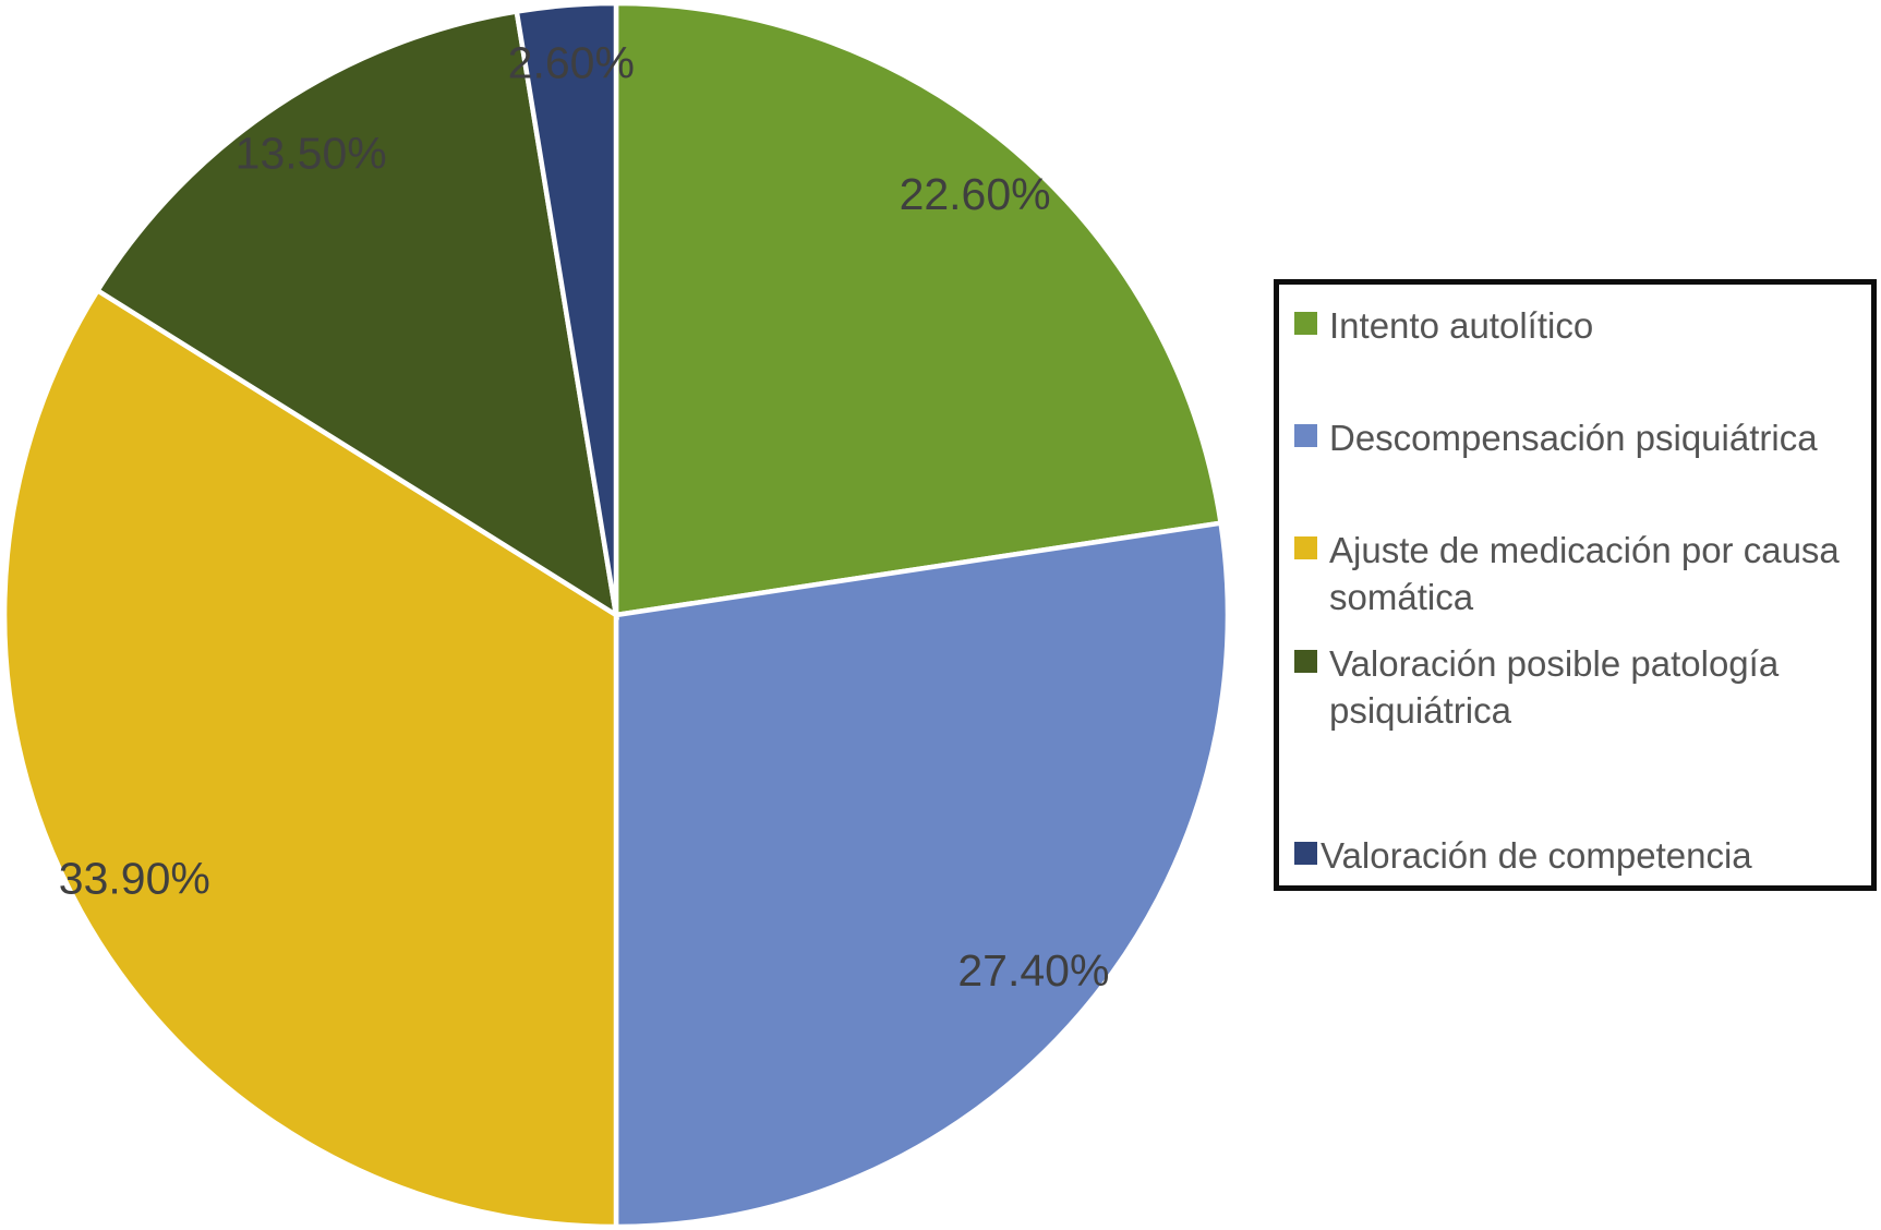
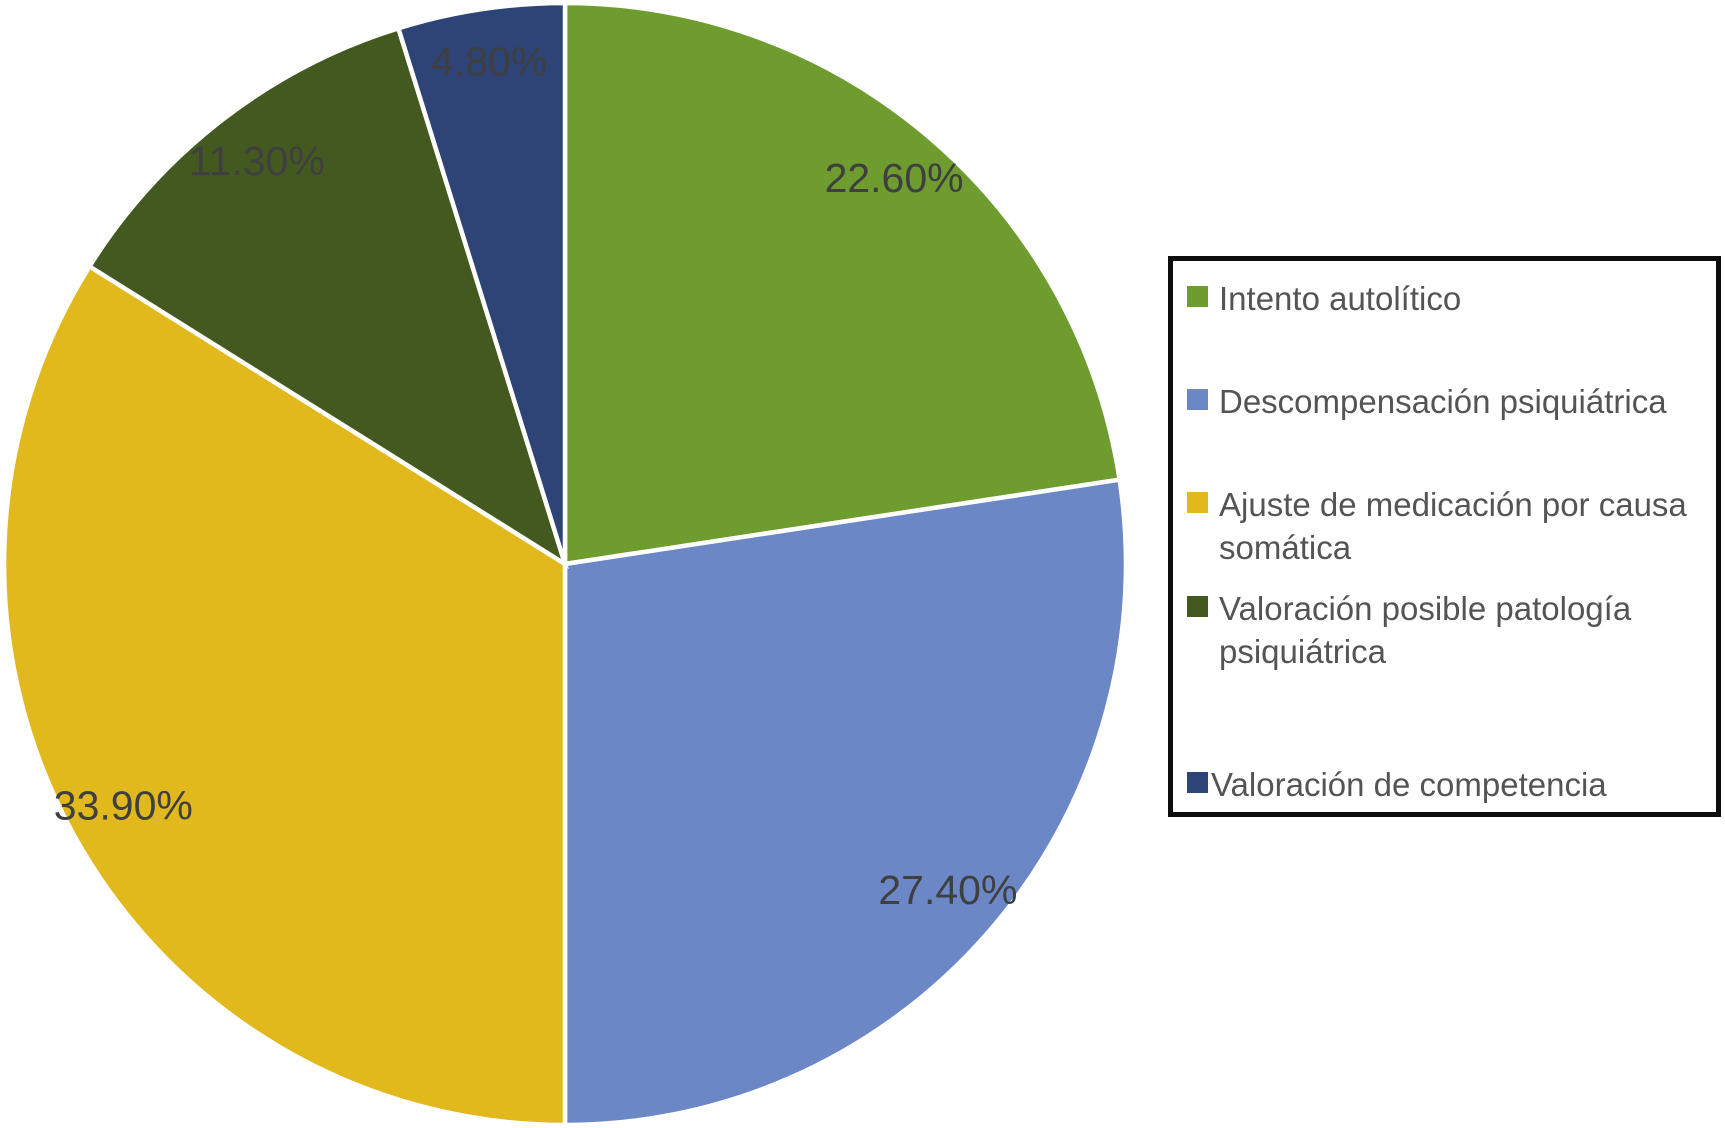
Valoración posible patología psiquiátrica: 13.50% -> 11.30%
Valoración de competencia: 2.60% -> 4.80%
